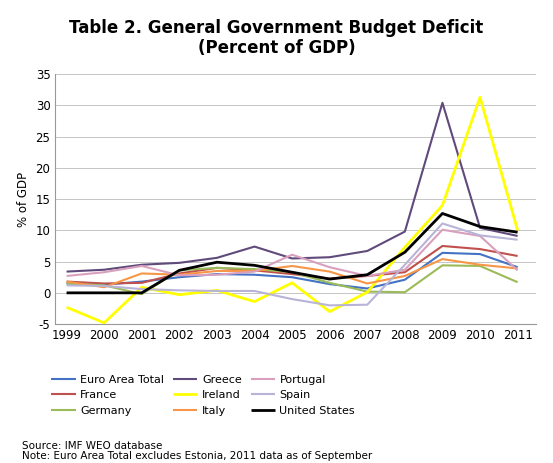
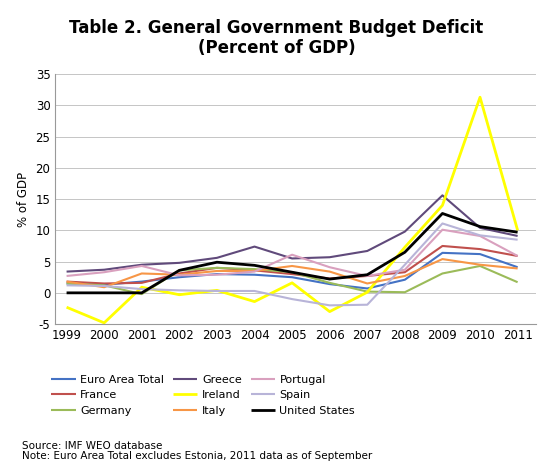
Germany/2009: 4.4 -> 3.1
Greece/2009: 30.4 -> 15.6
Portugal/2011: 3.6 -> 5.9
